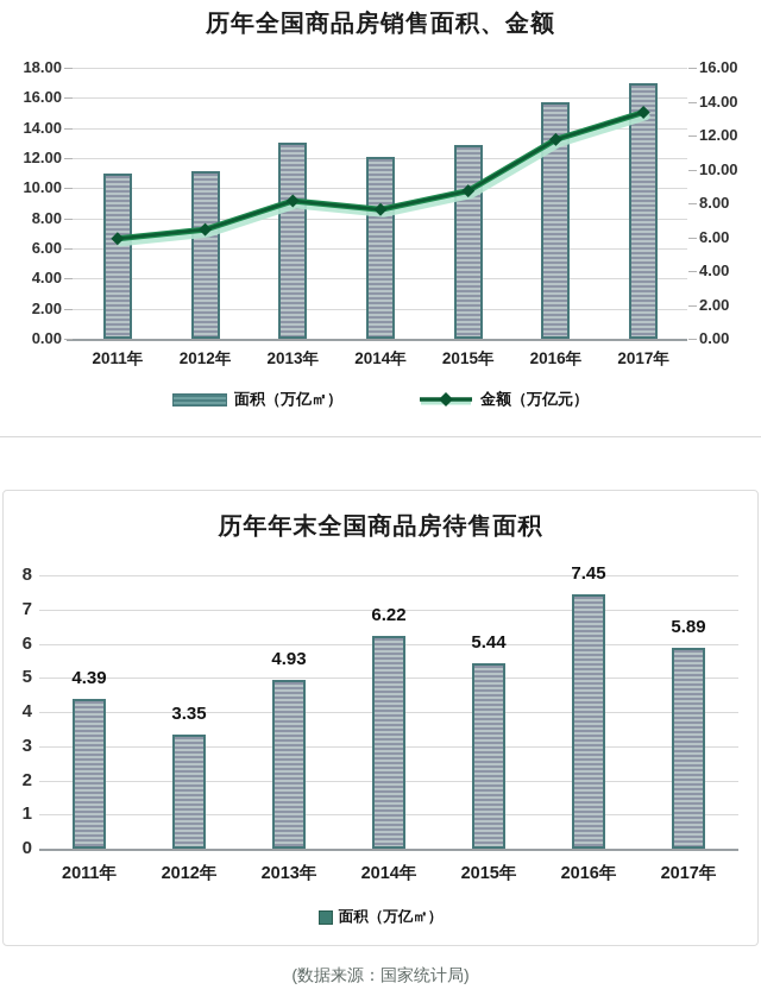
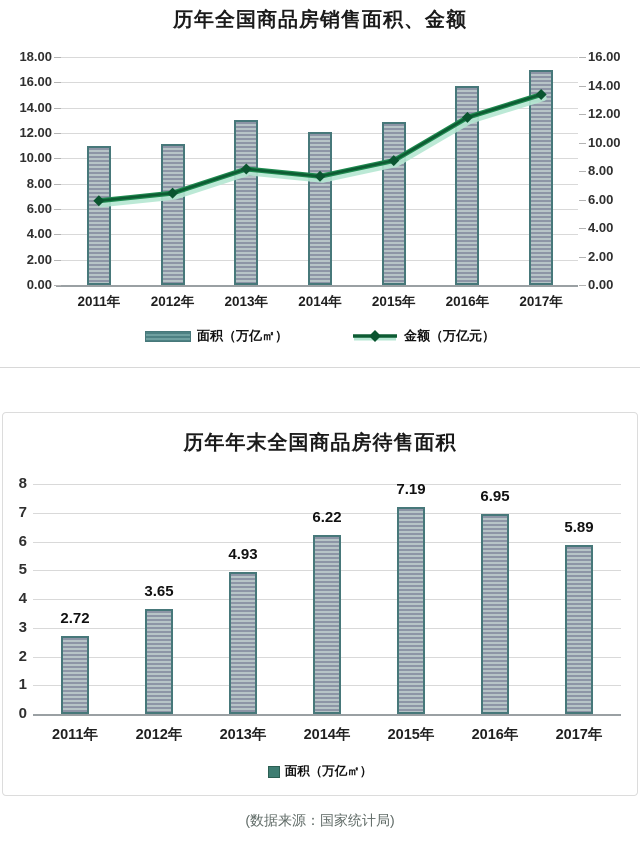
历年年末全国商品房待售面积/2011年: 4.39 -> 2.72
历年年末全国商品房待售面积/2012年: 3.35 -> 3.65
历年年末全国商品房待售面积/2015年: 5.44 -> 7.19
历年年末全国商品房待售面积/2016年: 7.45 -> 6.95
